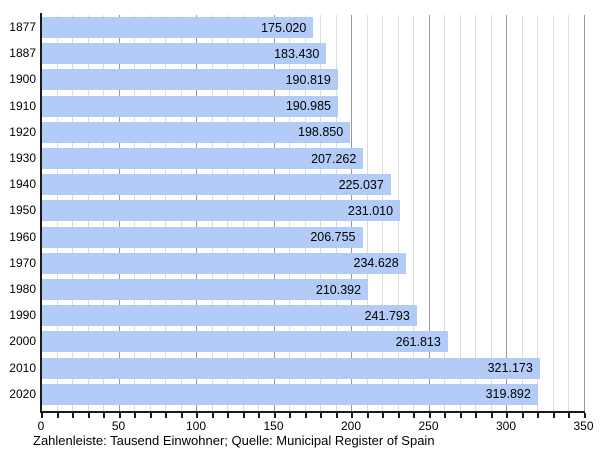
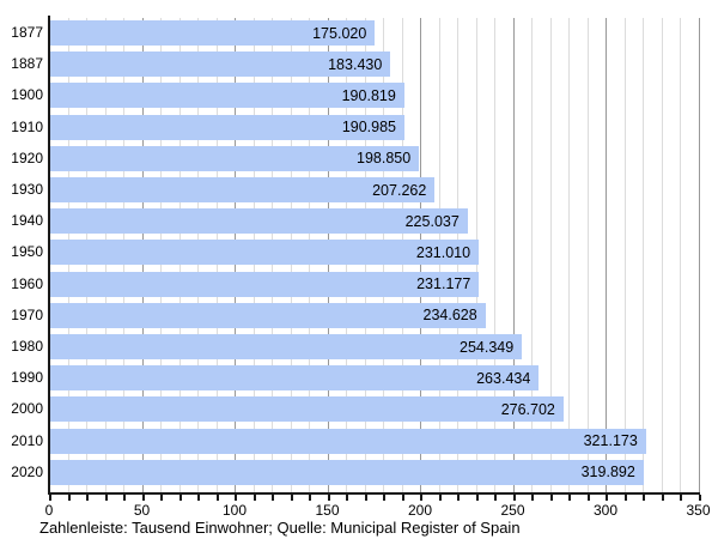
1960: 206.755 -> 231.177
1980: 210.392 -> 254.349
1990: 241.793 -> 263.434
2000: 261.813 -> 276.702
